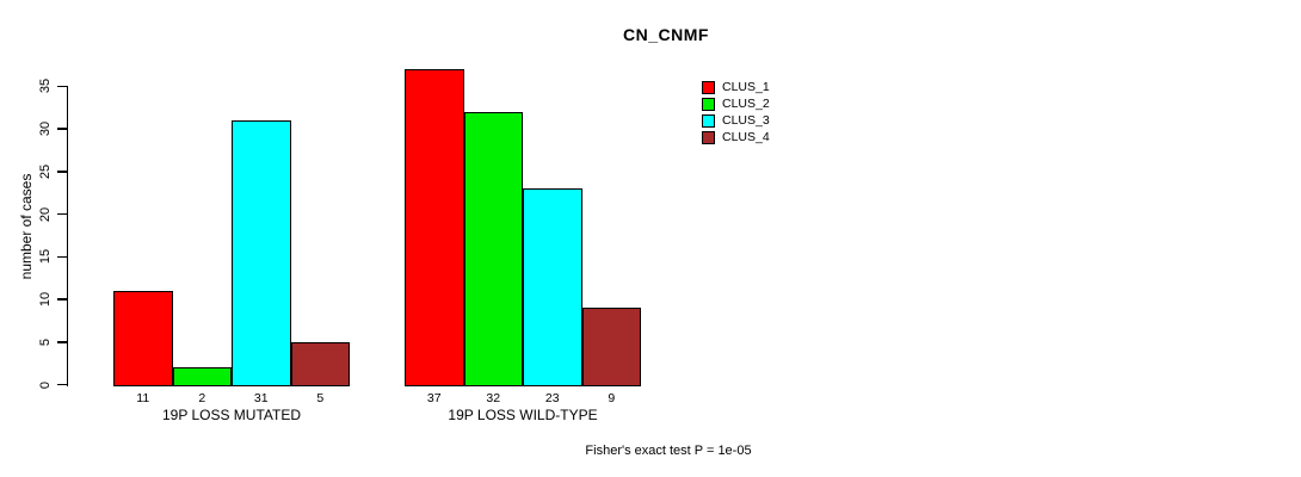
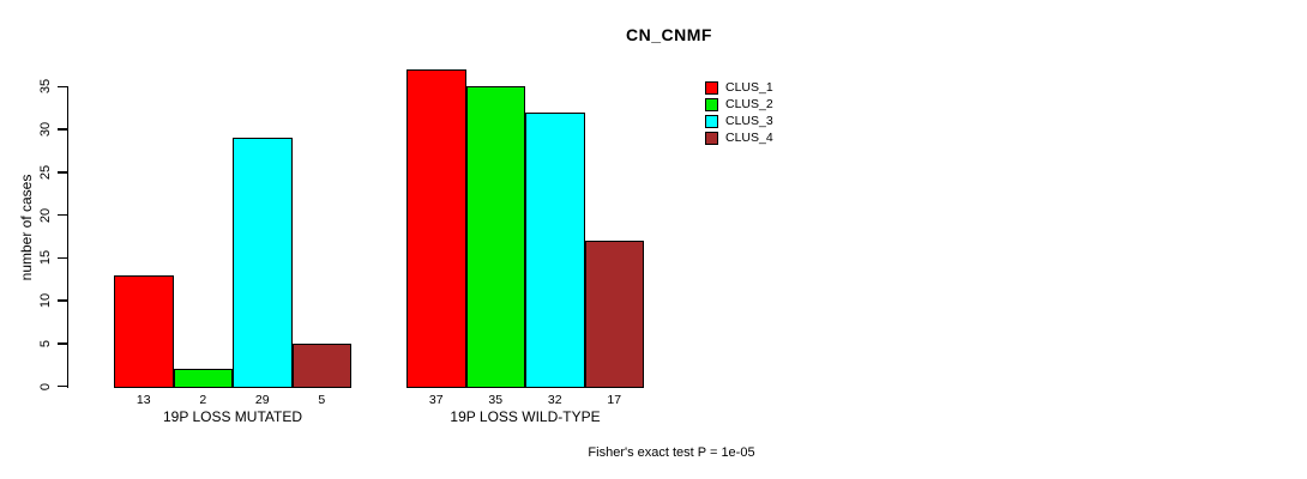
CLUS_1/19P LOSS MUTATED: 11 -> 13
CLUS_3/19P LOSS MUTATED: 31 -> 29
CLUS_2/19P LOSS WILD-TYPE: 32 -> 35
CLUS_3/19P LOSS WILD-TYPE: 23 -> 32
CLUS_4/19P LOSS WILD-TYPE: 9 -> 17
